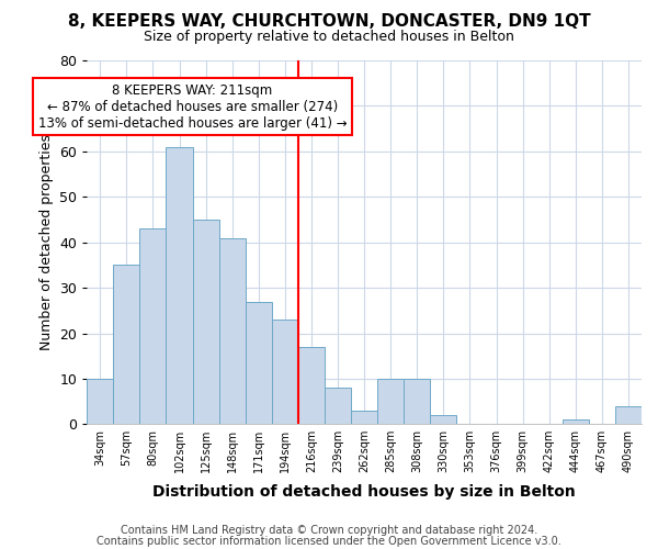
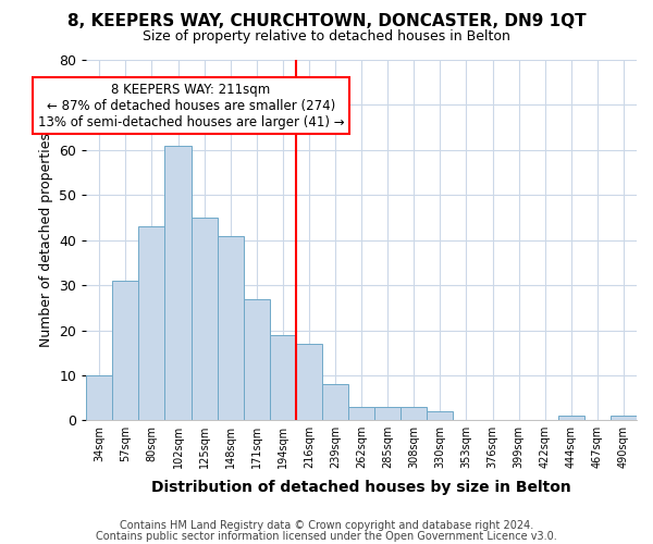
57sqm: 35 -> 31
194sqm: 23 -> 19
285sqm: 10 -> 3
308sqm: 10 -> 3
490sqm: 4 -> 1
